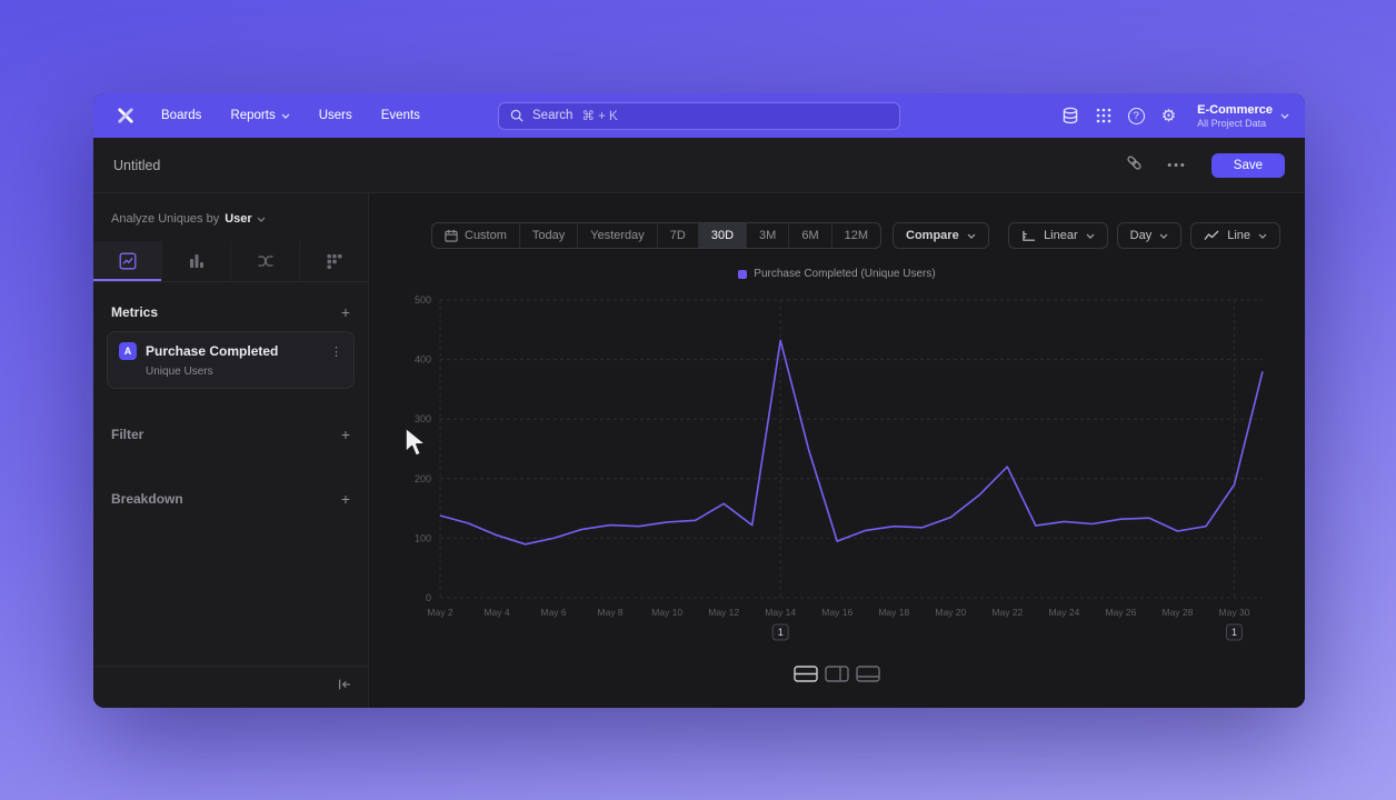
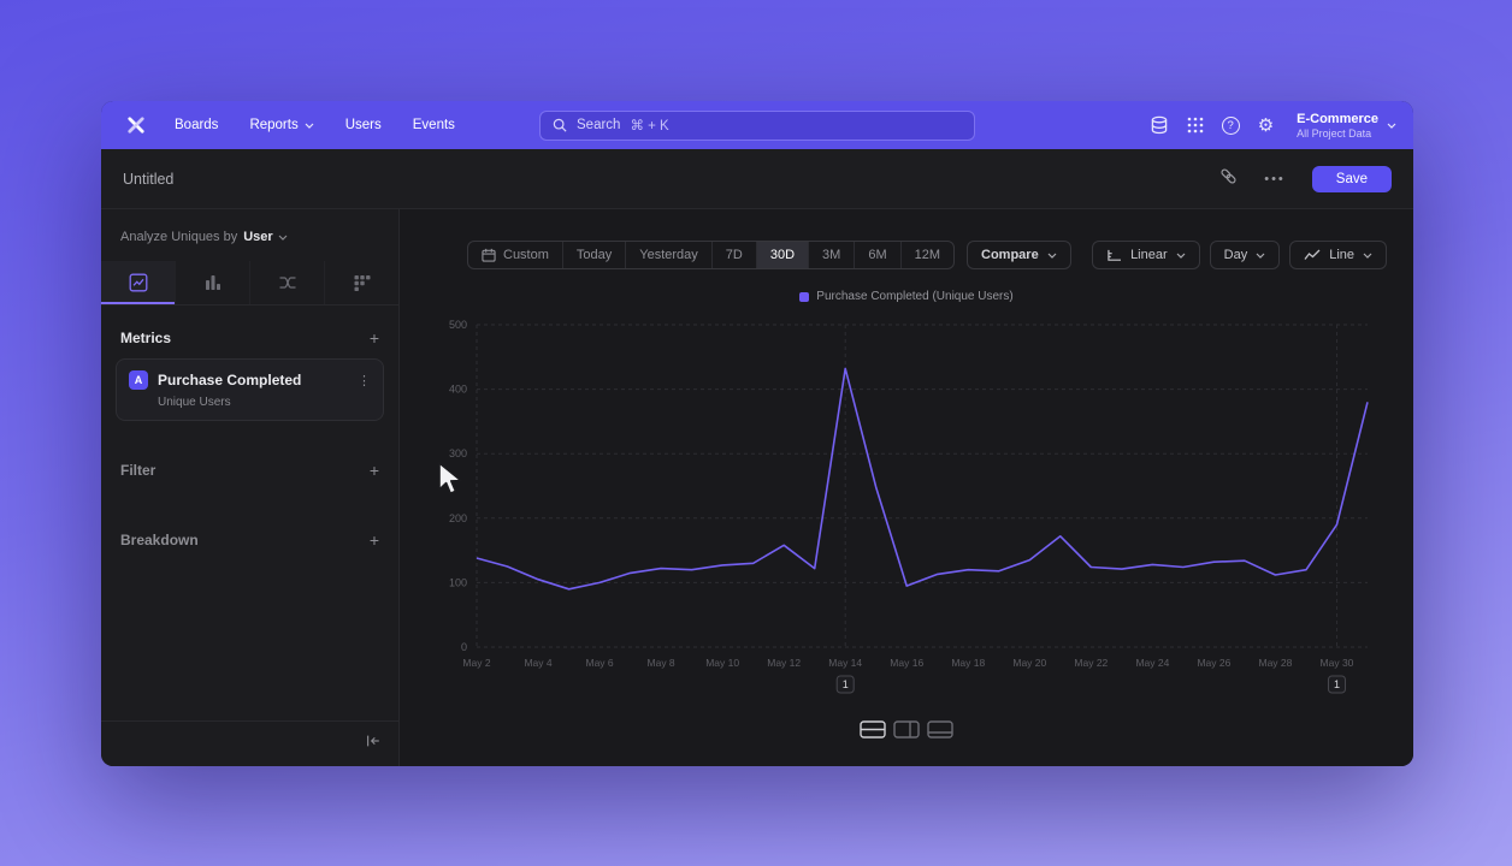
May 22: 220 -> 120
